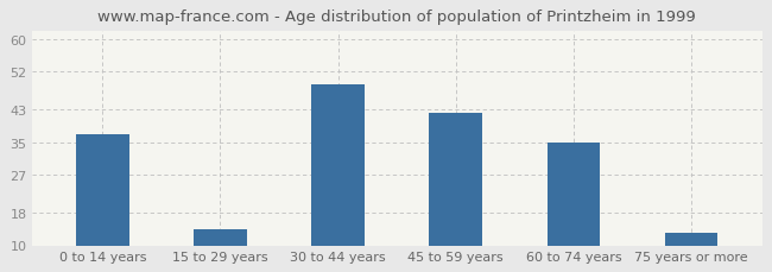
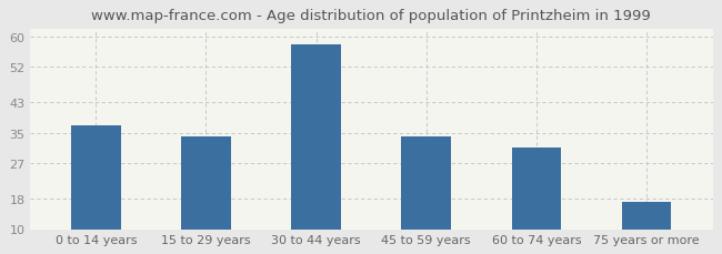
15 to 29 years: 14 -> 34
30 to 44 years: 49 -> 58
45 to 59 years: 42 -> 34
60 to 74 years: 35 -> 31
75 years or more: 13 -> 17
